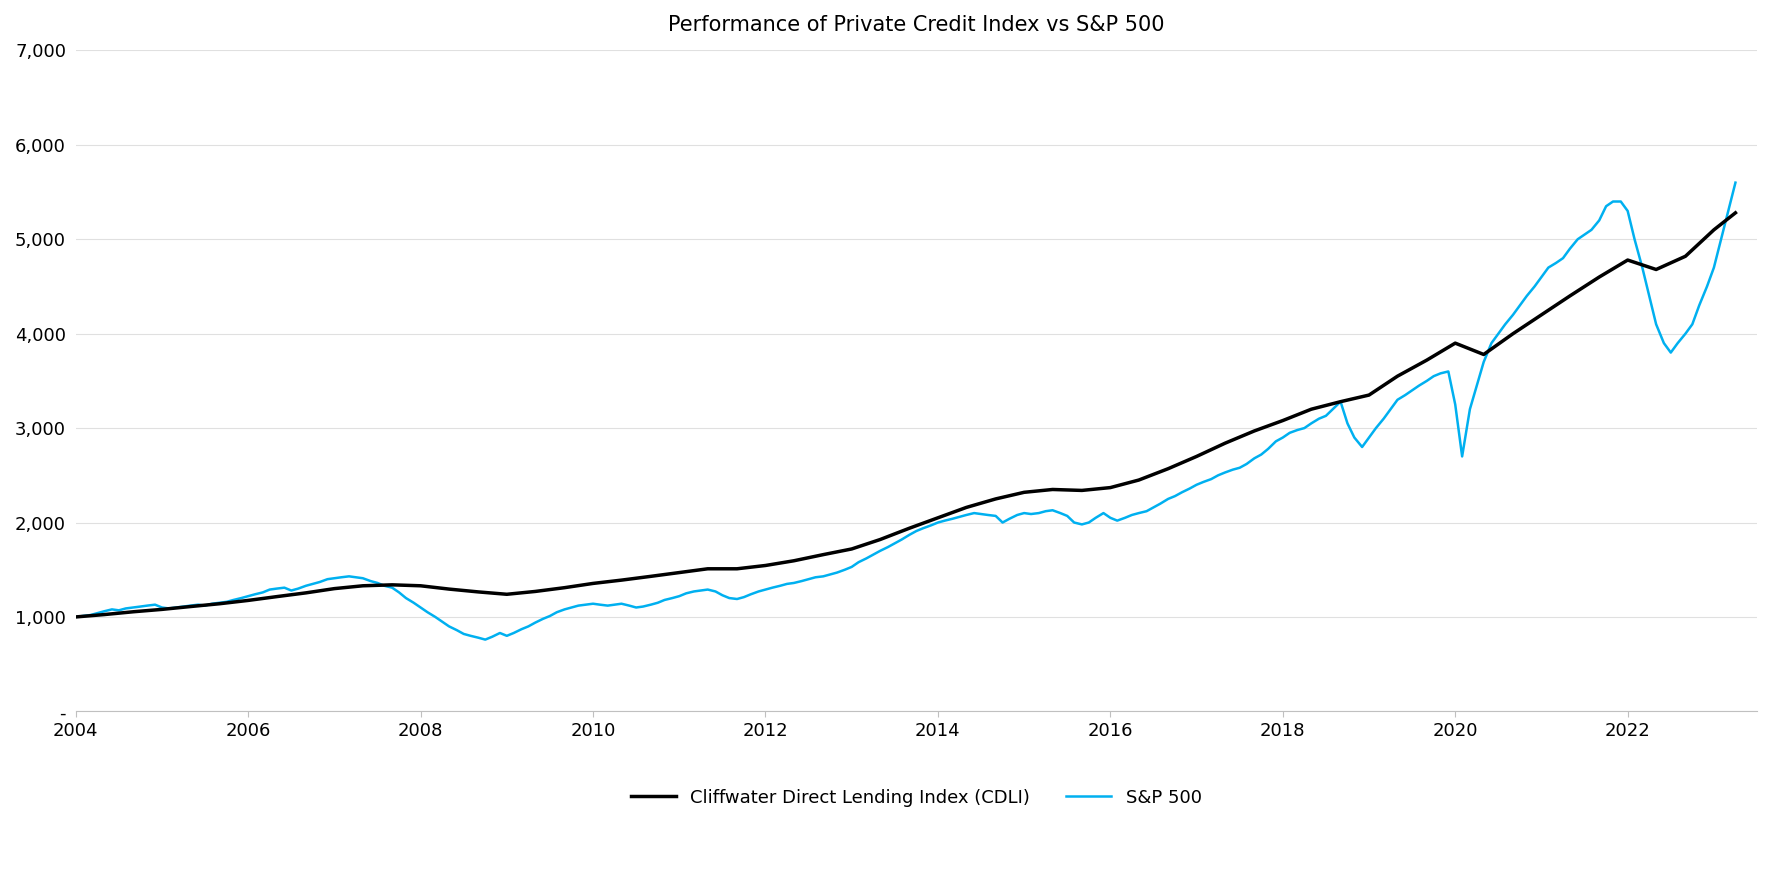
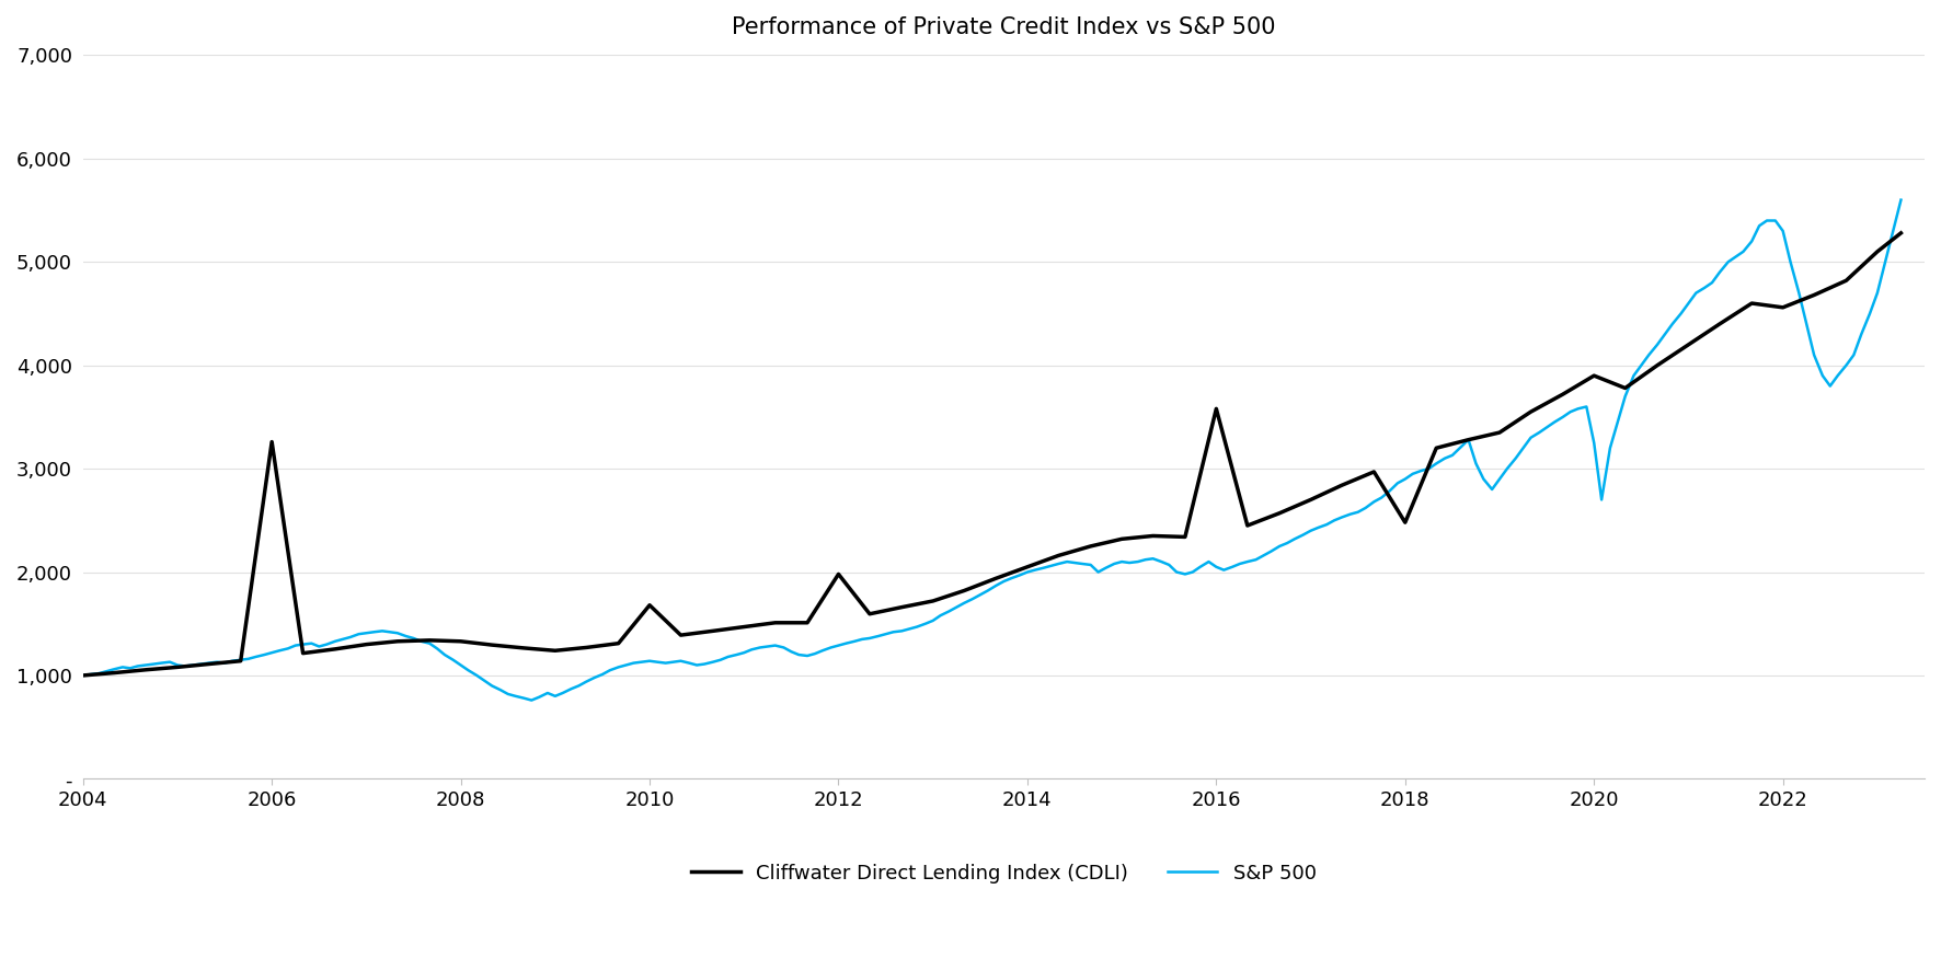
Cliffwater Direct Lending Index (CDLI)/2006: 1,180 -> 3,260
Cliffwater Direct Lending Index (CDLI)/2010: 1,360 -> 1,680
Cliffwater Direct Lending Index (CDLI)/2012: 1,540 -> 1,980
Cliffwater Direct Lending Index (CDLI)/2016: 2,370 -> 3,580
Cliffwater Direct Lending Index (CDLI)/2018: 3,080 -> 2,480
Cliffwater Direct Lending Index (CDLI)/2022: 4,780 -> 4,560
